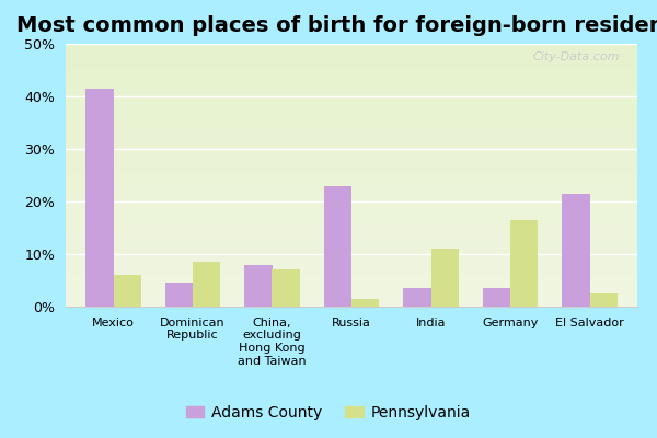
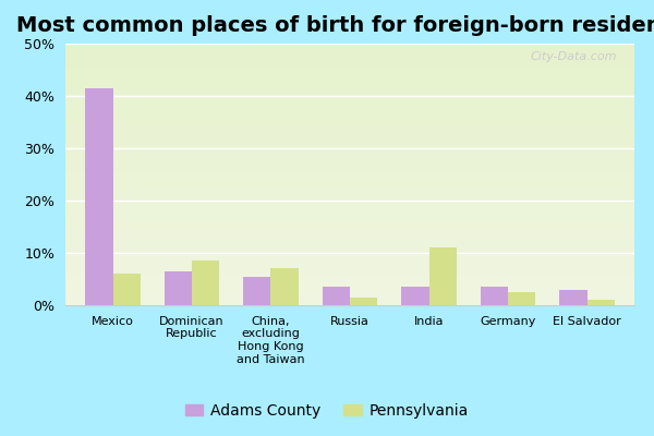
Adams County/Dominican Republic: 4.5% -> 6.5%
Adams County/China, excluding Hong Kong and Taiwan: 8.0% -> 5.5%
Adams County/Russia: 23.0% -> 3.5%
Pennsylvania/Germany: 16.5% -> 2.5%
Adams County/El Salvador: 21.5% -> 3.0%
Pennsylvania/El Salvador: 2.5% -> 1.0%
